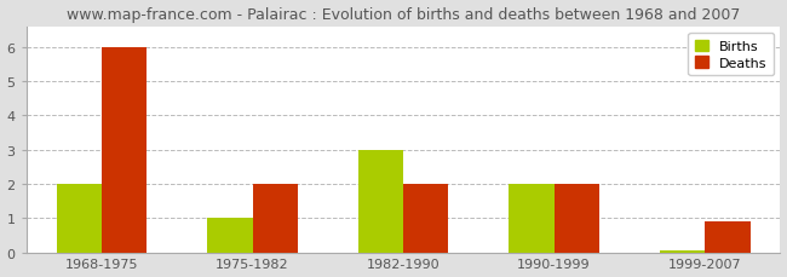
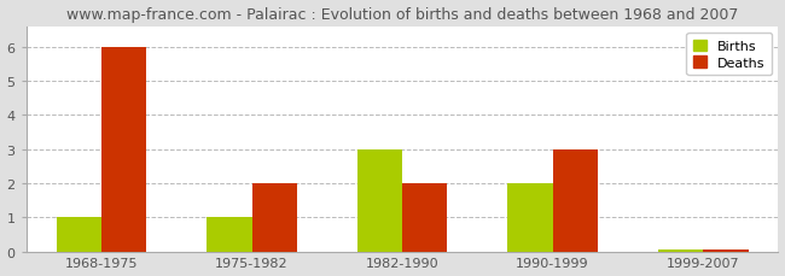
Births/1968-1975: 2.00 -> 1.00
Deaths/1990-1999: 2.00 -> 3.00
Deaths/1999-2007: 0.90 -> 0.07
